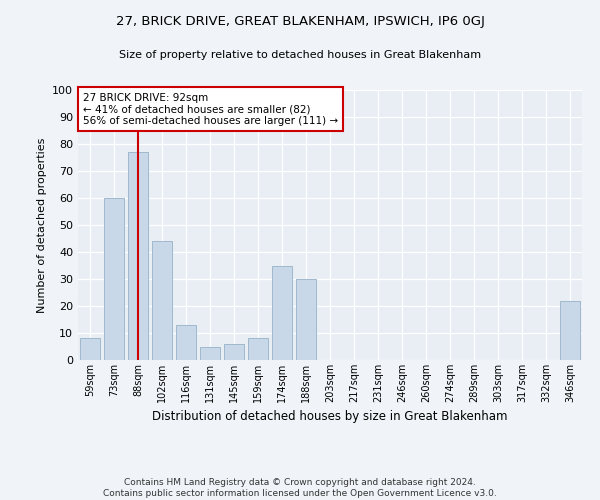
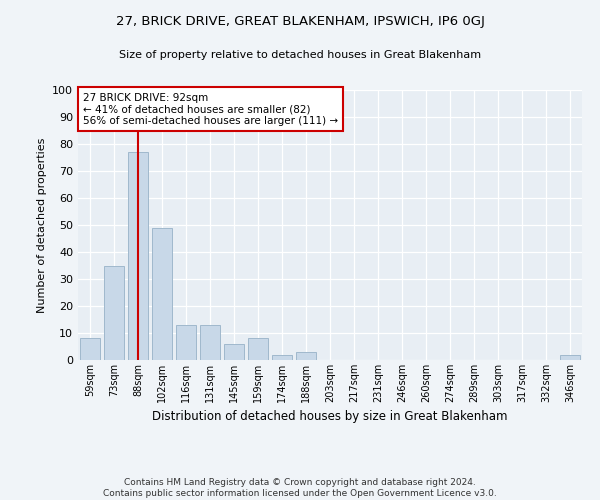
73sqm: 60 -> 35
102sqm: 44 -> 49
131sqm: 5 -> 13
174sqm: 35 -> 2
188sqm: 30 -> 3
346sqm: 22 -> 2
